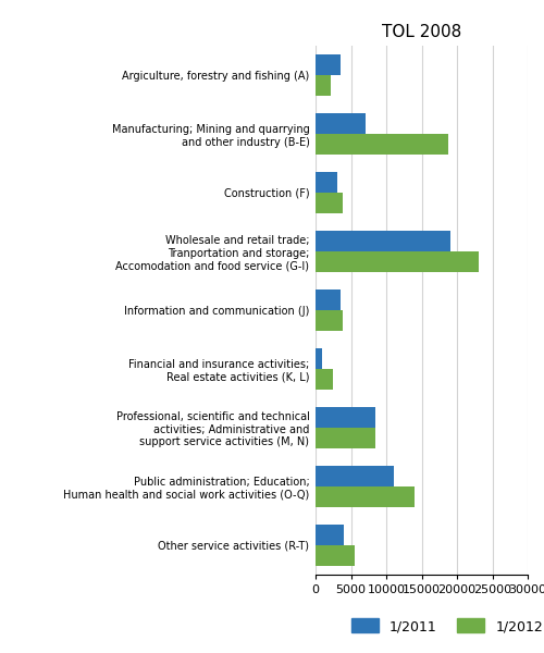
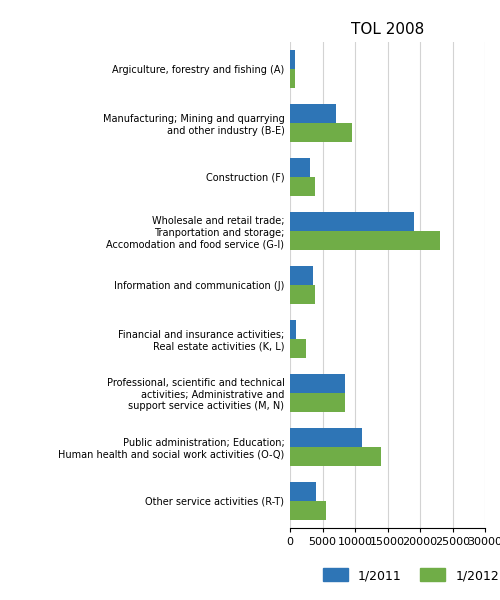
1/2011/Argiculture, forestry and fishing (A): 3600 -> 700
1/2012/Argiculture, forestry and fishing (A): 2200 -> 800
1/2012/Manufacturing; Mining and quarrying and other industry (B-E): 18800 -> 9500
